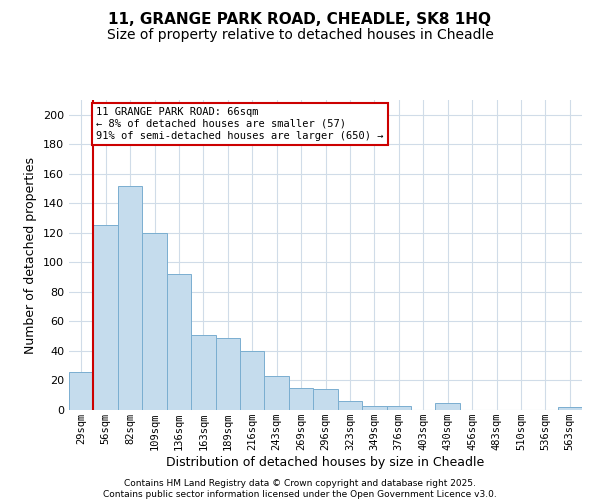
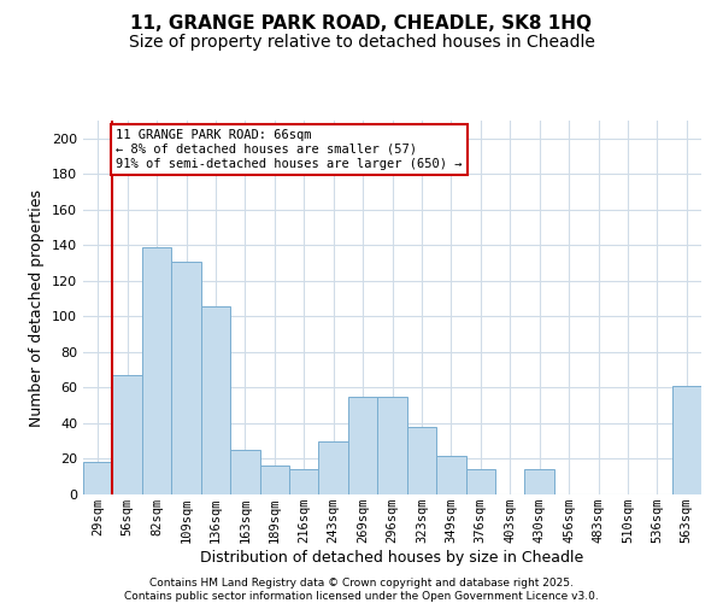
29sqm: 26 -> 18
56sqm: 125 -> 67
82sqm: 152 -> 139
109sqm: 120 -> 131
136sqm: 92 -> 106
163sqm: 51 -> 25
189sqm: 49 -> 16
216sqm: 40 -> 14
243sqm: 23 -> 30
269sqm: 15 -> 55
296sqm: 14 -> 55
323sqm: 6 -> 38
349sqm: 3 -> 22
376sqm: 3 -> 14
430sqm: 5 -> 14
563sqm: 2 -> 61
